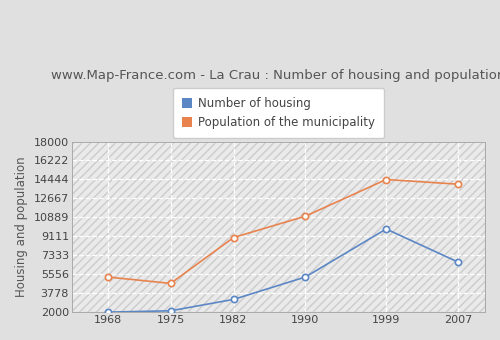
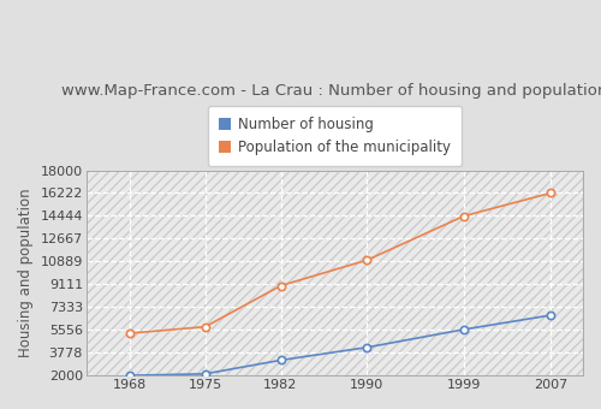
Population of the municipality/1975: 4700 -> 5800
Number of housing/1990: 5300 -> 4200
Number of housing/1999: 9800 -> 5600
Population of the municipality/2007: 14000 -> 16200
